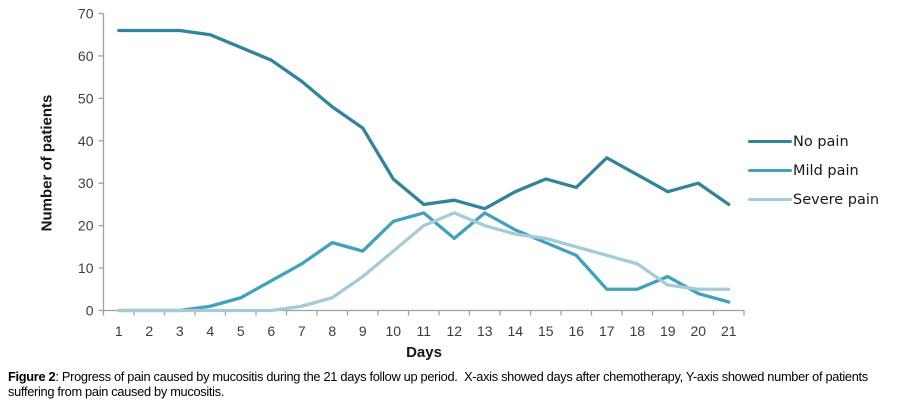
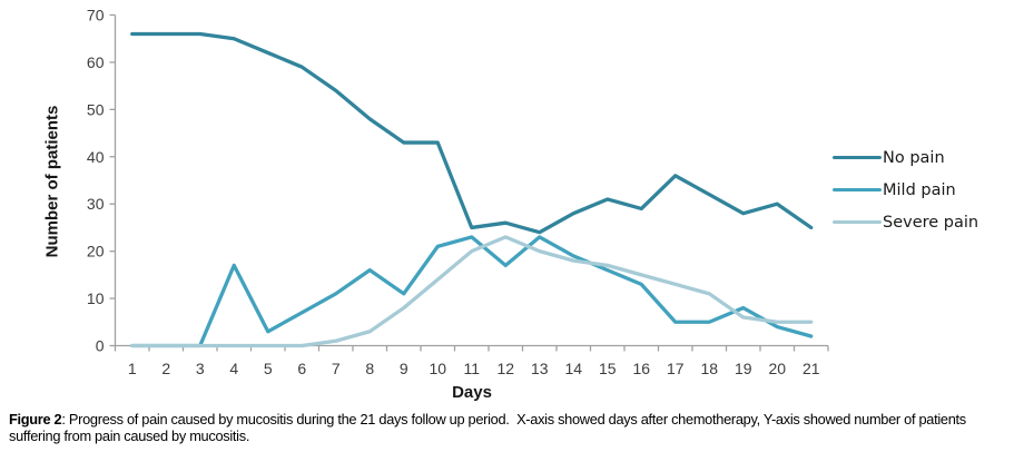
Mild pain/4: 1 -> 17
Mild pain/9: 14 -> 11
No pain/10: 31 -> 43
